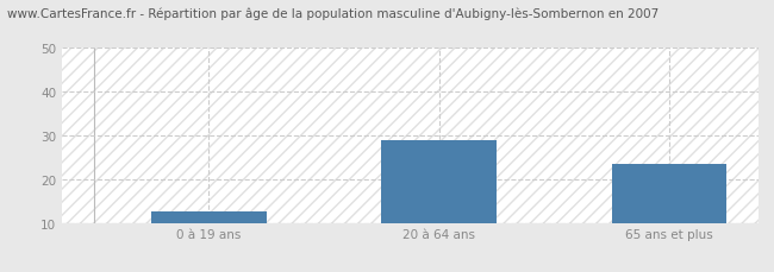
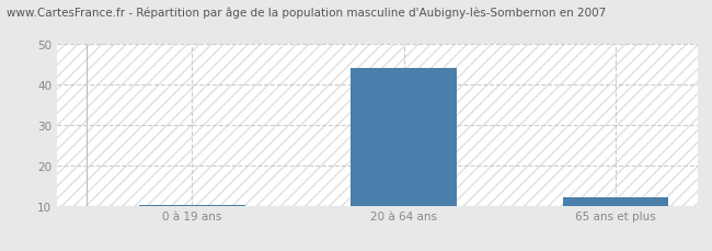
0 à 19 ans: 12.5 -> 10.2
20 à 64 ans: 29.0 -> 44.0
65 ans et plus: 23.5 -> 12.0
